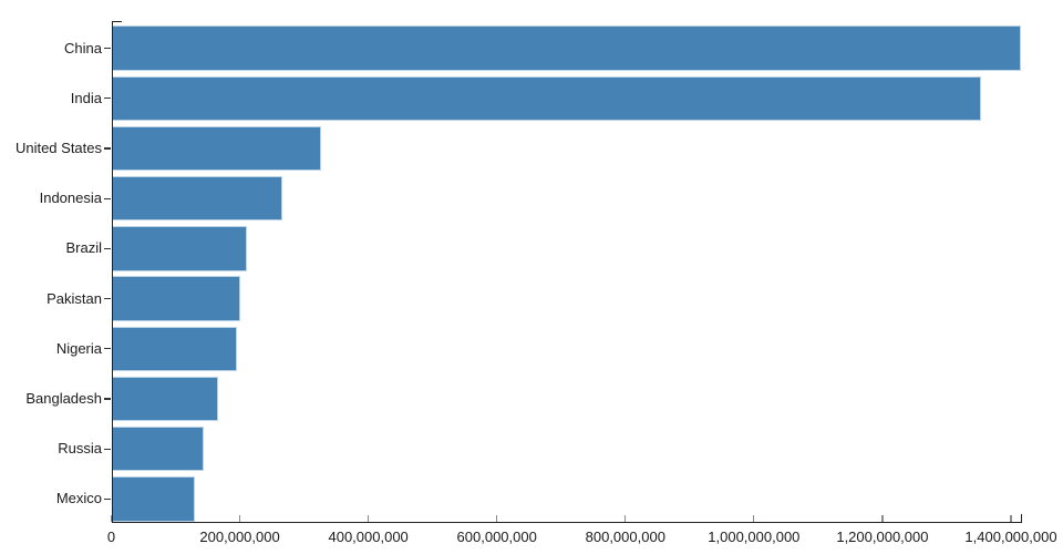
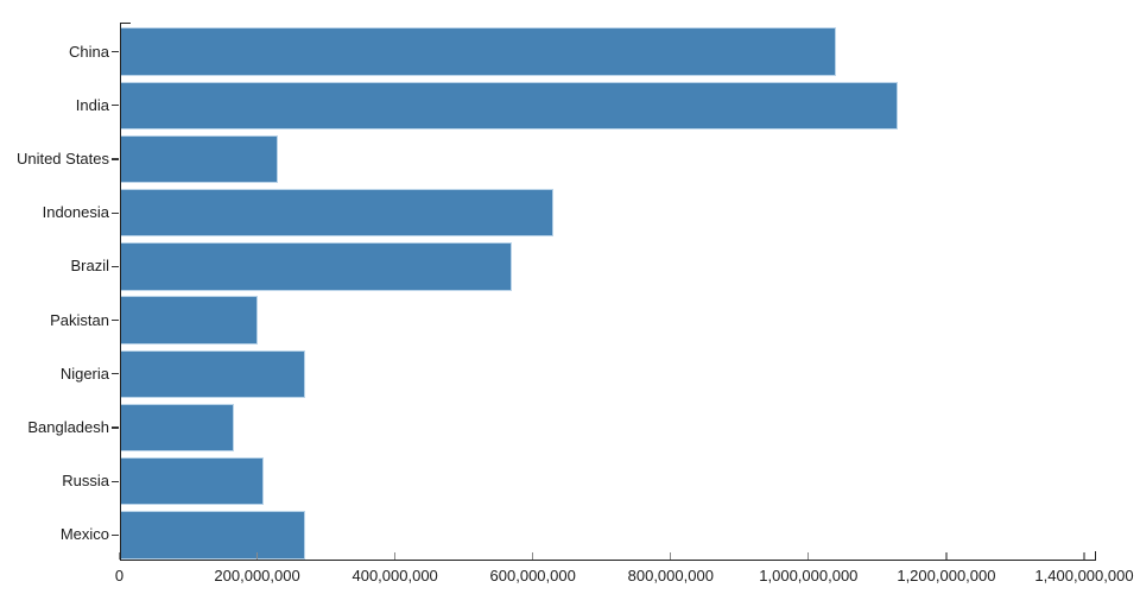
China: 1420000000 -> 1040000000
India: 1350000000 -> 1130000000
United States: 330000000 -> 230000000
Indonesia: 270000000 -> 630000000
Brazil: 210000000 -> 570000000
Nigeria: 200000000 -> 270000000
Russia: 140000000 -> 210000000
Mexico: 130000000 -> 270000000
